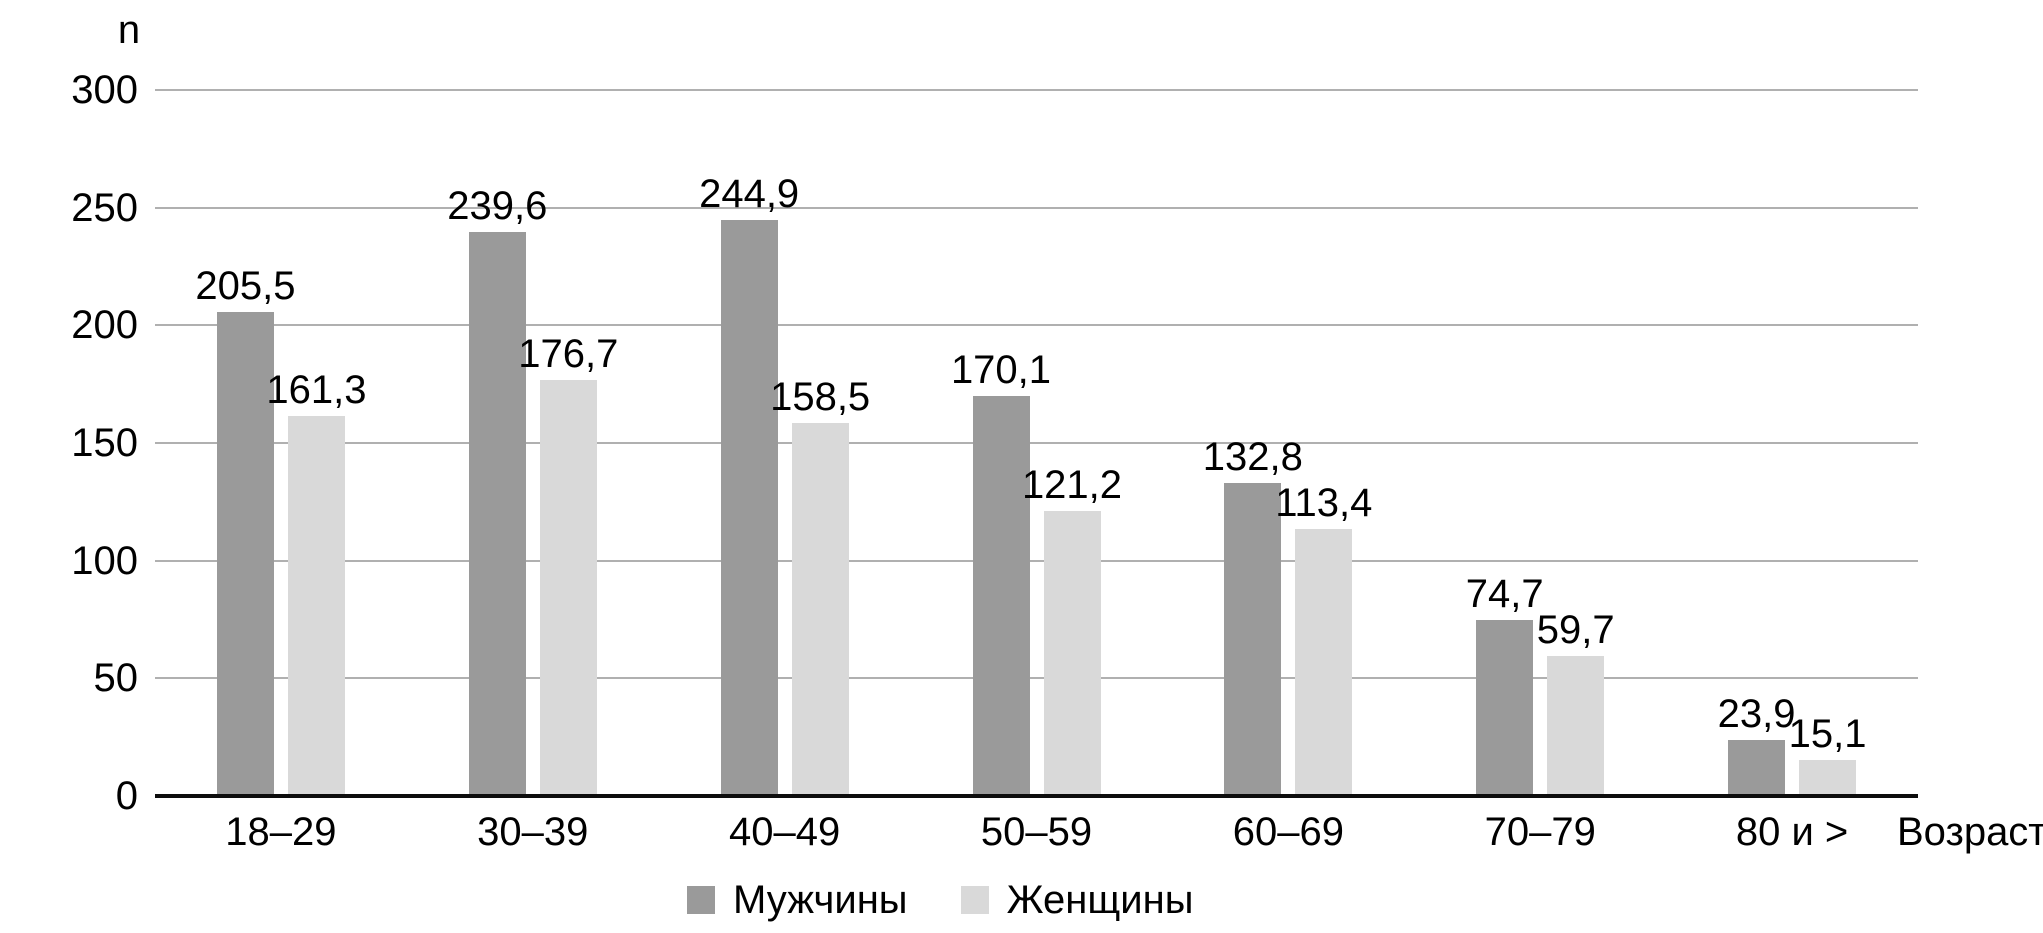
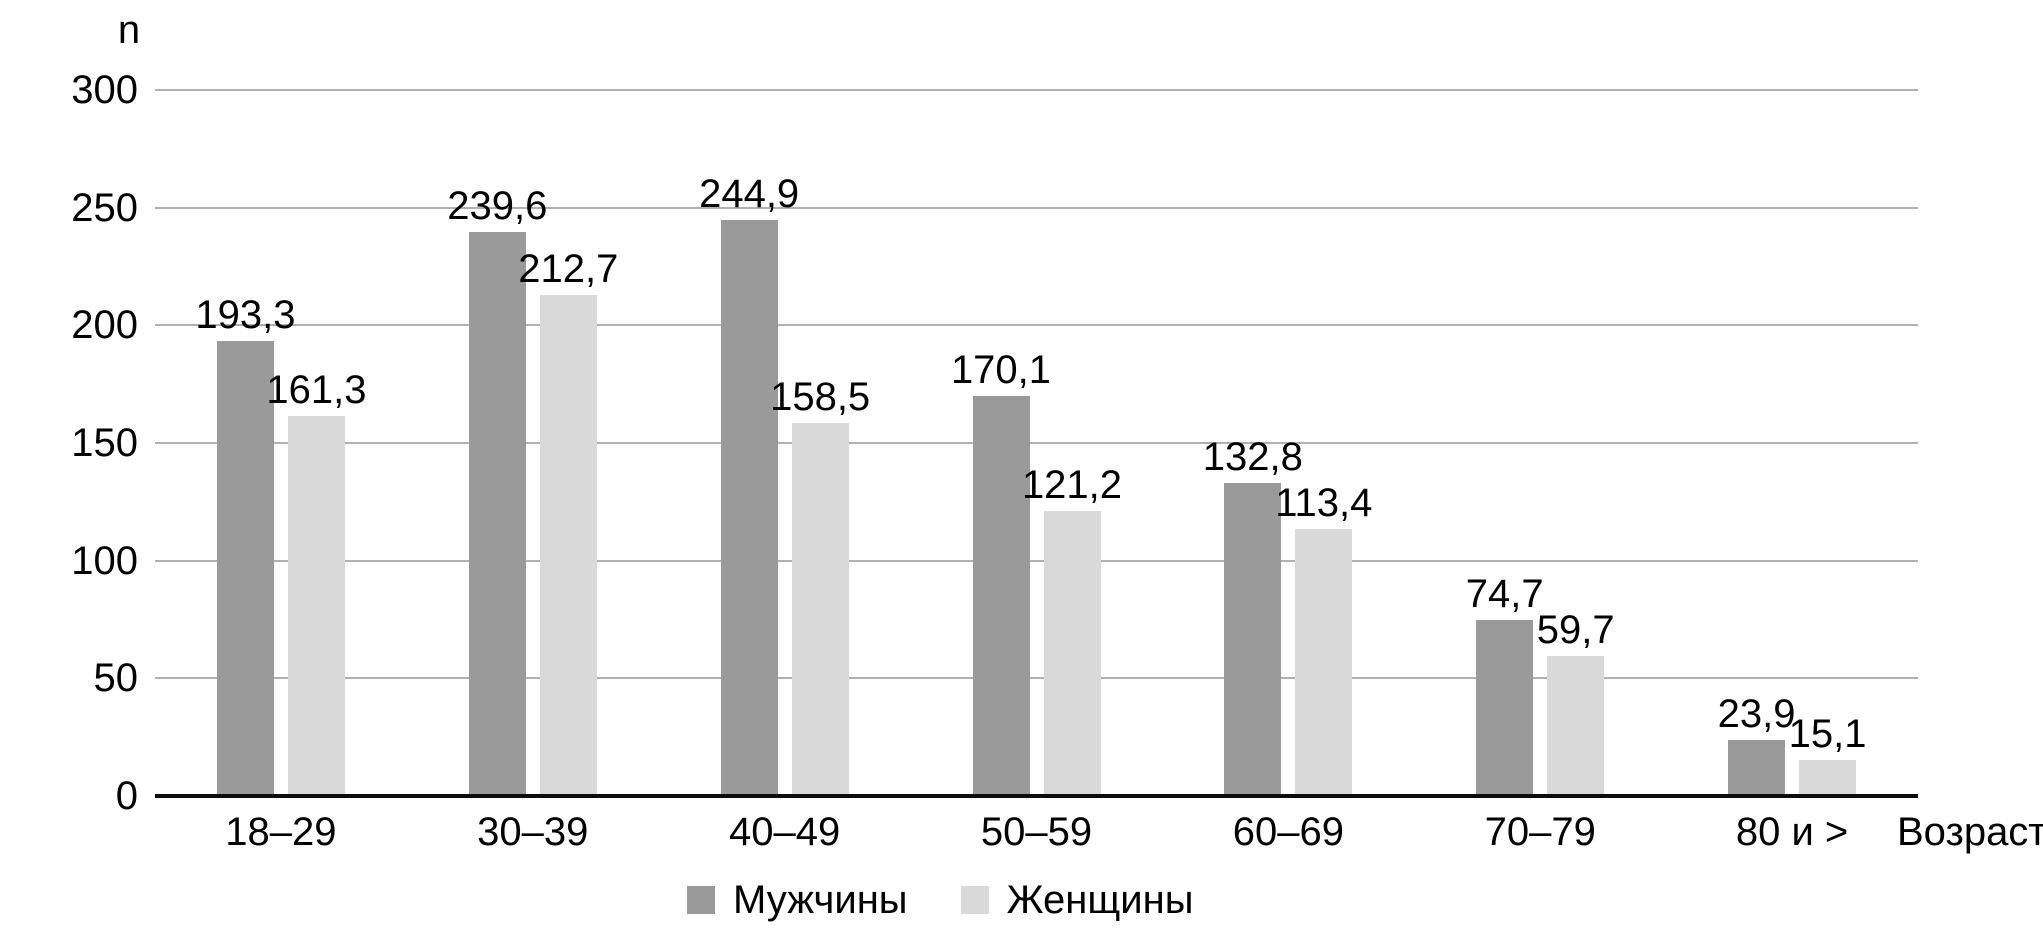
Мужчины/18–29: 205,5 -> 193,3
Женщины/30–39: 176,7 -> 212,7
